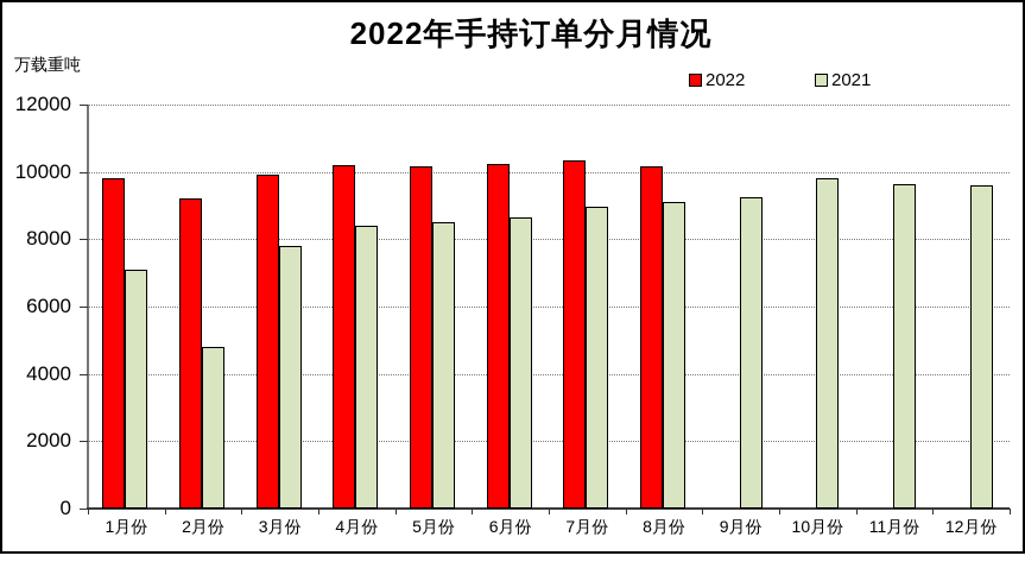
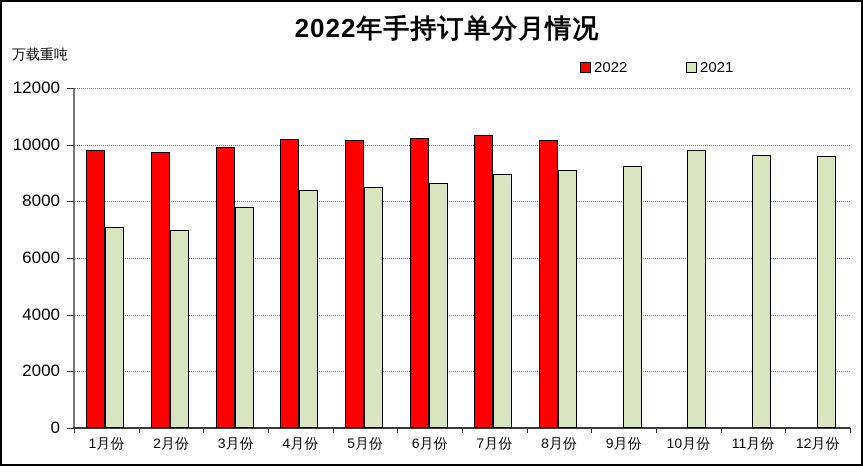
2022/2月份: 9200 -> 9800
2021/2月份: 4800 -> 7000
